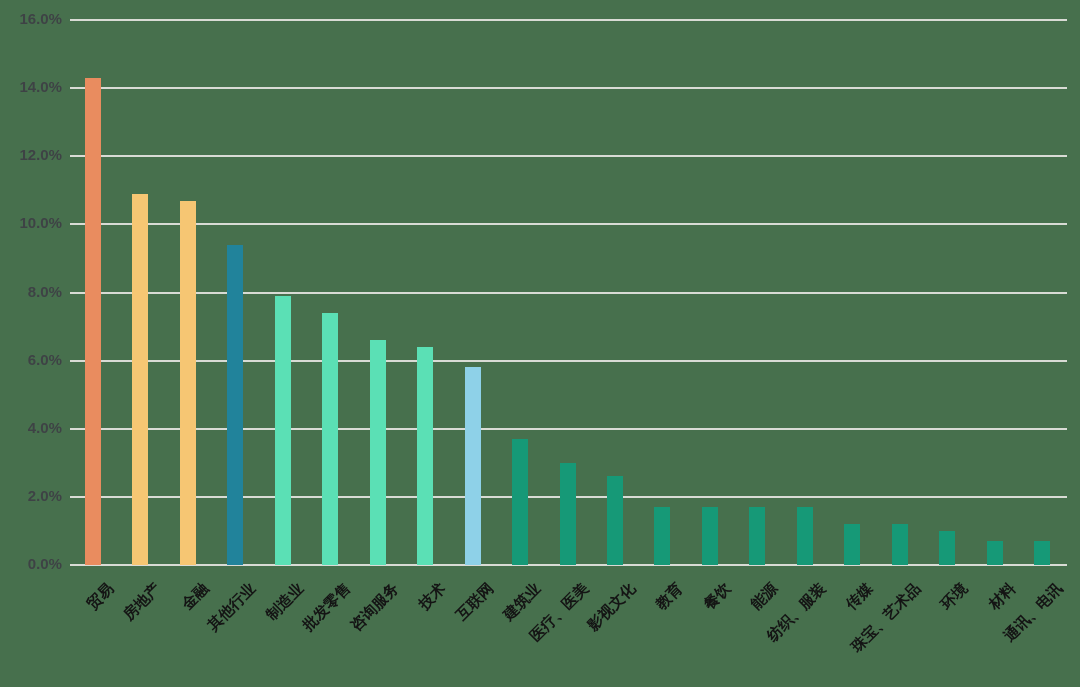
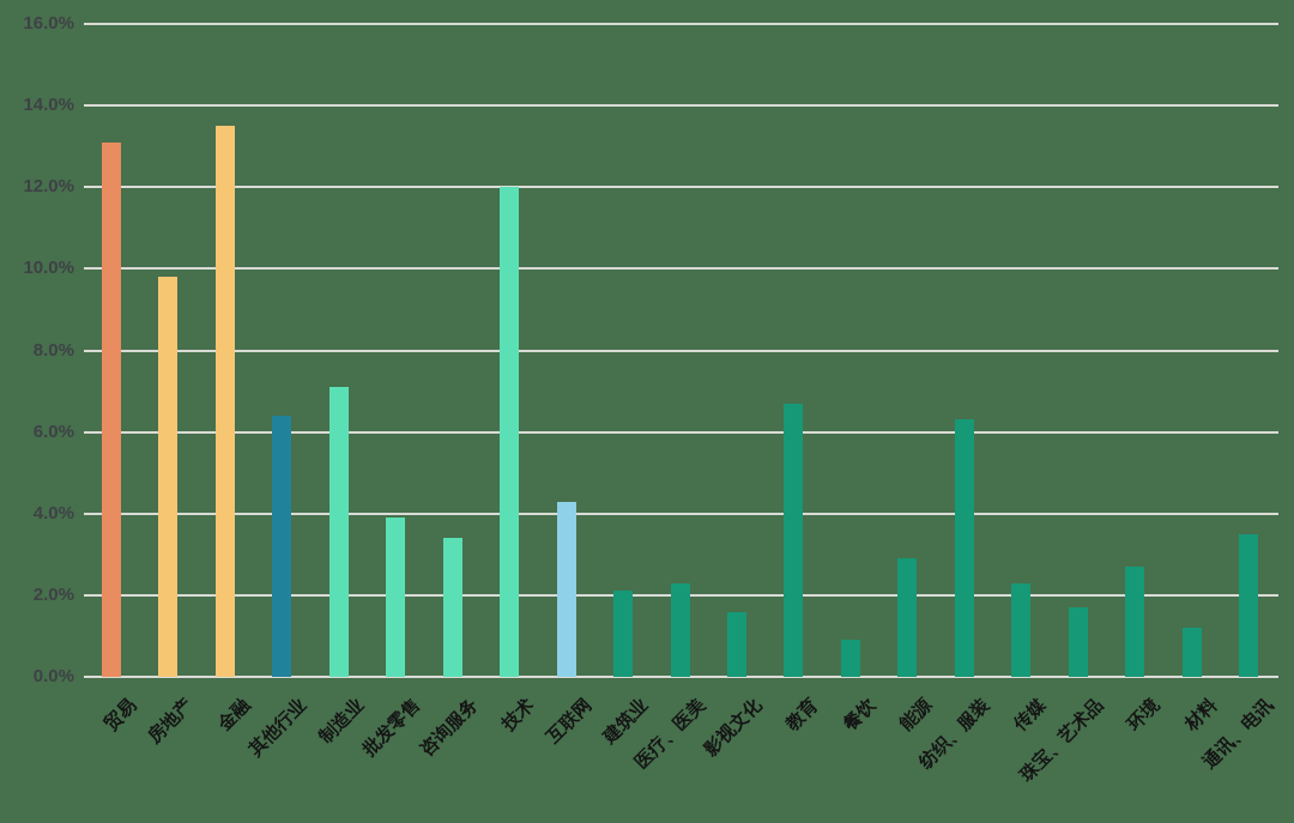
贸易: 14.3% -> 13.1%
房地产: 10.9% -> 9.8%
金融: 10.7% -> 13.5%
其他行业: 9.4% -> 6.4%
制造业: 7.9% -> 7.1%
批发零售: 7.4% -> 3.9%
咨询服务: 6.6% -> 3.4%
技术: 6.4% -> 12.0%
互联网: 5.8% -> 4.3%
建筑业: 3.7% -> 2.1%
医疗、医美: 3.0% -> 2.3%
影视文化: 2.6% -> 1.6%
教育: 1.7% -> 6.7%
餐饮: 1.7% -> 0.9%
能源: 1.7% -> 2.9%
纺织、服装: 1.7% -> 6.3%
传媒: 1.2% -> 2.3%
珠宝、艺术品: 1.2% -> 1.7%
环境: 1.0% -> 2.7%
材料: 0.7% -> 1.2%
通讯、电讯: 0.7% -> 3.5%
